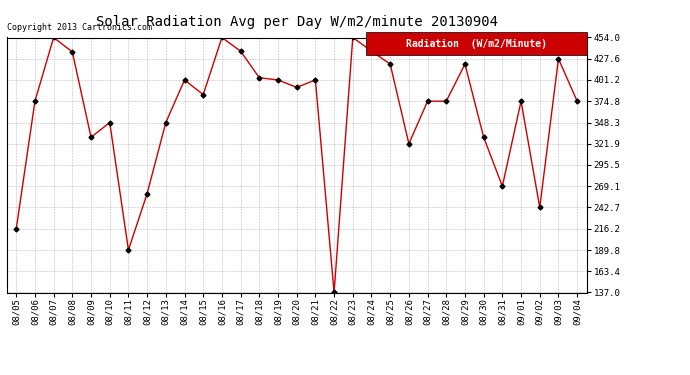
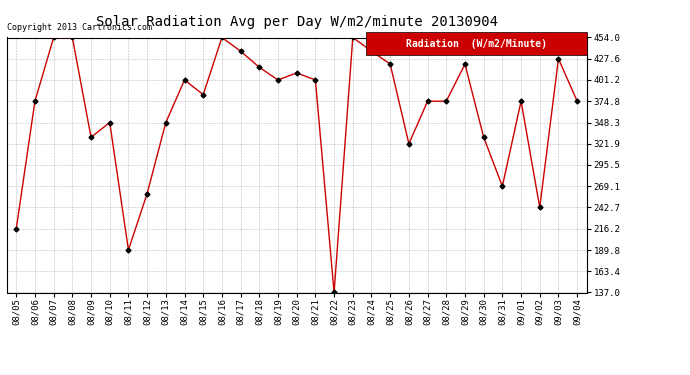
08/08: 436 -> 454
08/18: 404 -> 417
08/20: 392 -> 410
